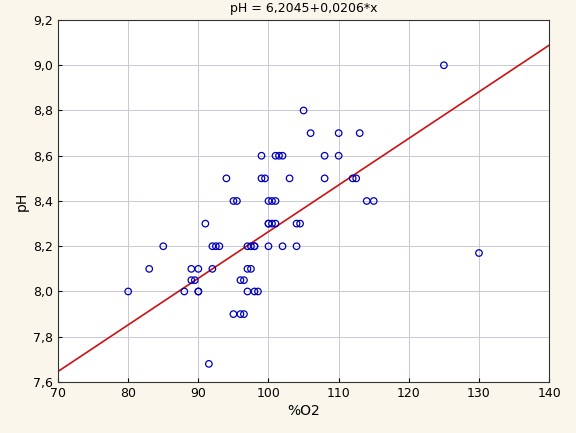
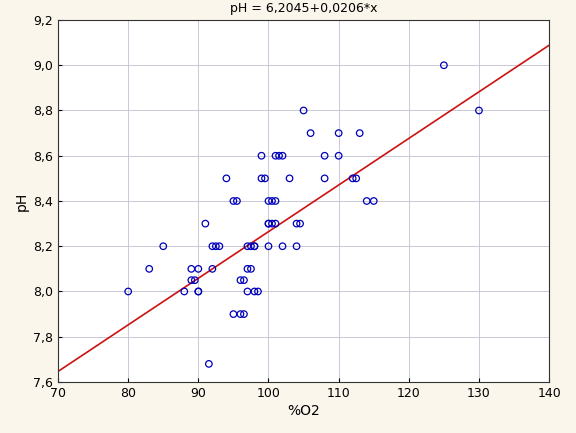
130: 8,17 -> 8,80
